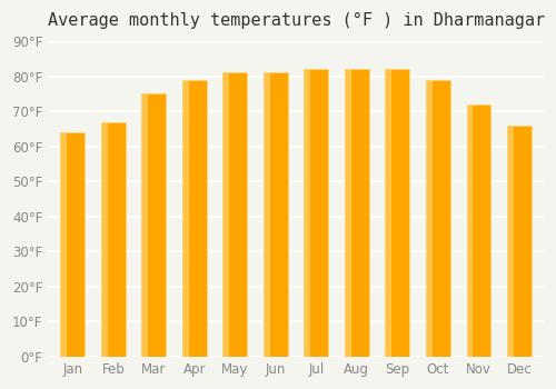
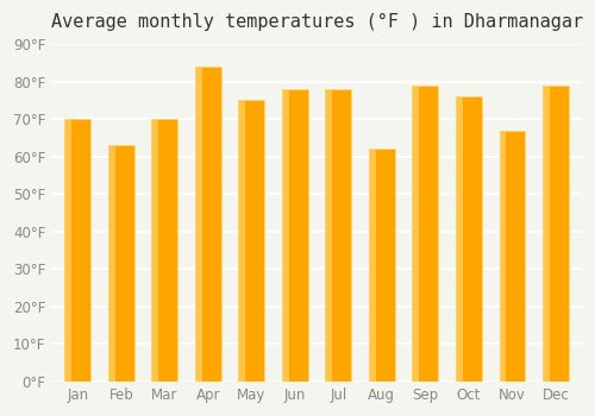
Jan: 64°F -> 70°F
Feb: 67°F -> 63°F
Mar: 75°F -> 70°F
Apr: 79°F -> 84°F
May: 81°F -> 75°F
Jun: 81°F -> 78°F
Jul: 82°F -> 78°F
Aug: 82°F -> 62°F
Sep: 82°F -> 79°F
Oct: 79°F -> 76°F
Nov: 72°F -> 67°F
Dec: 66°F -> 79°F
